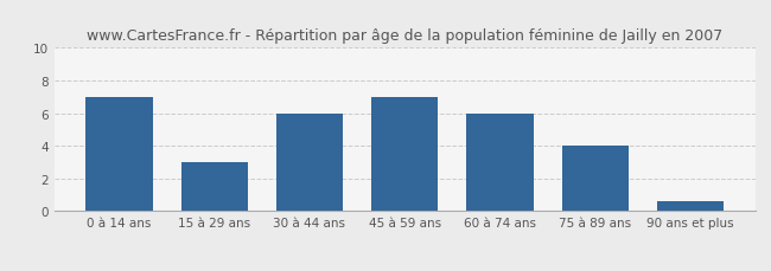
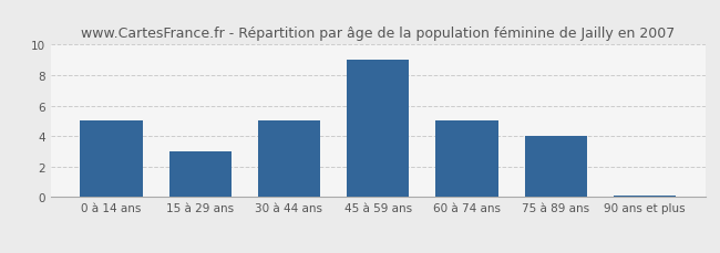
0 à 14 ans: 7.0 -> 5.0
30 à 44 ans: 6.0 -> 5.0
45 à 59 ans: 7.0 -> 9.0
60 à 74 ans: 6.0 -> 5.0
90 ans et plus: 0.6 -> 0.1
